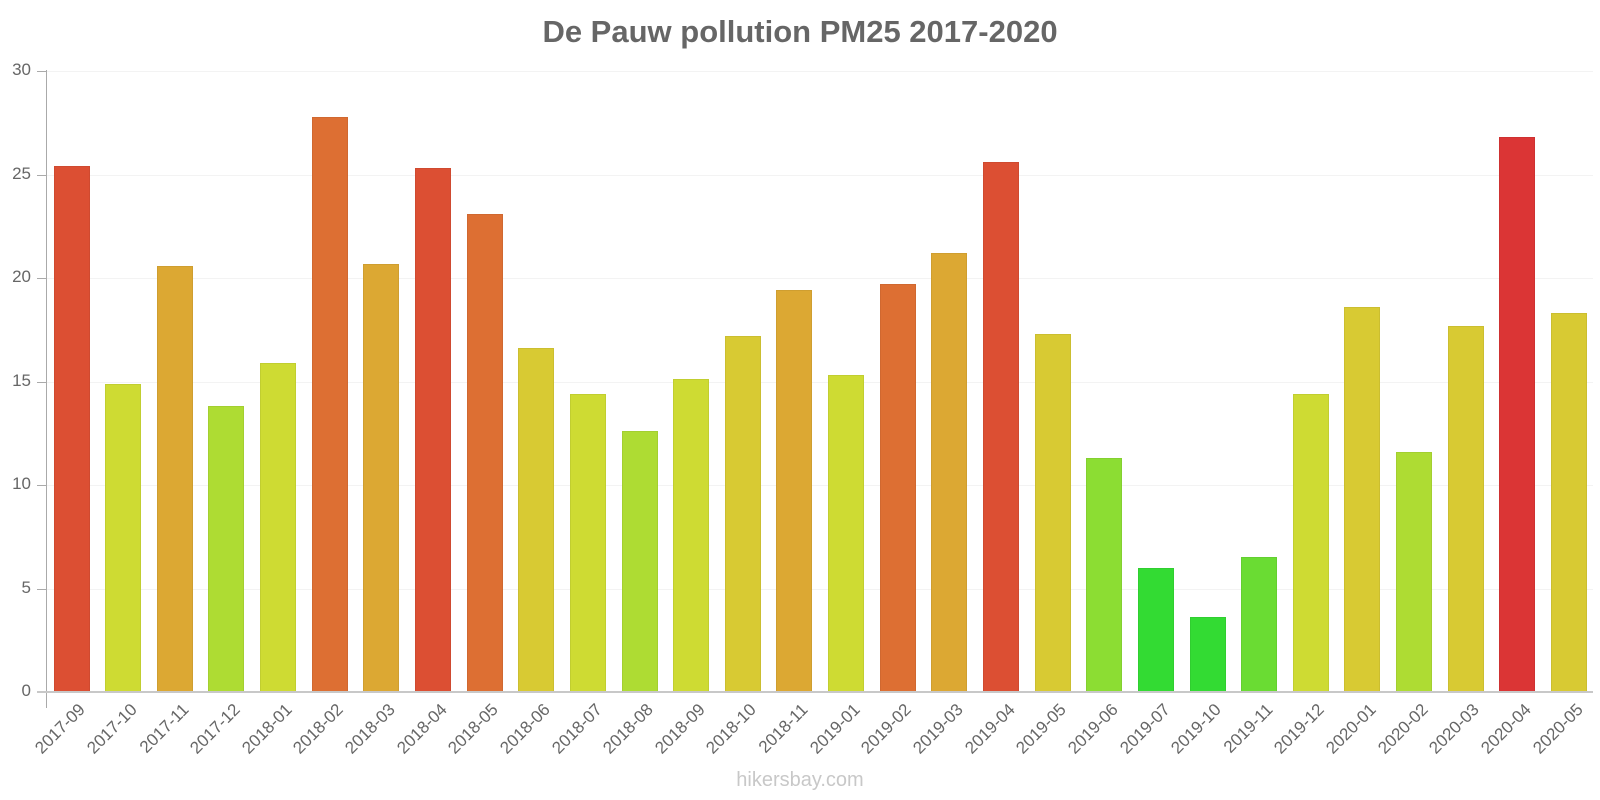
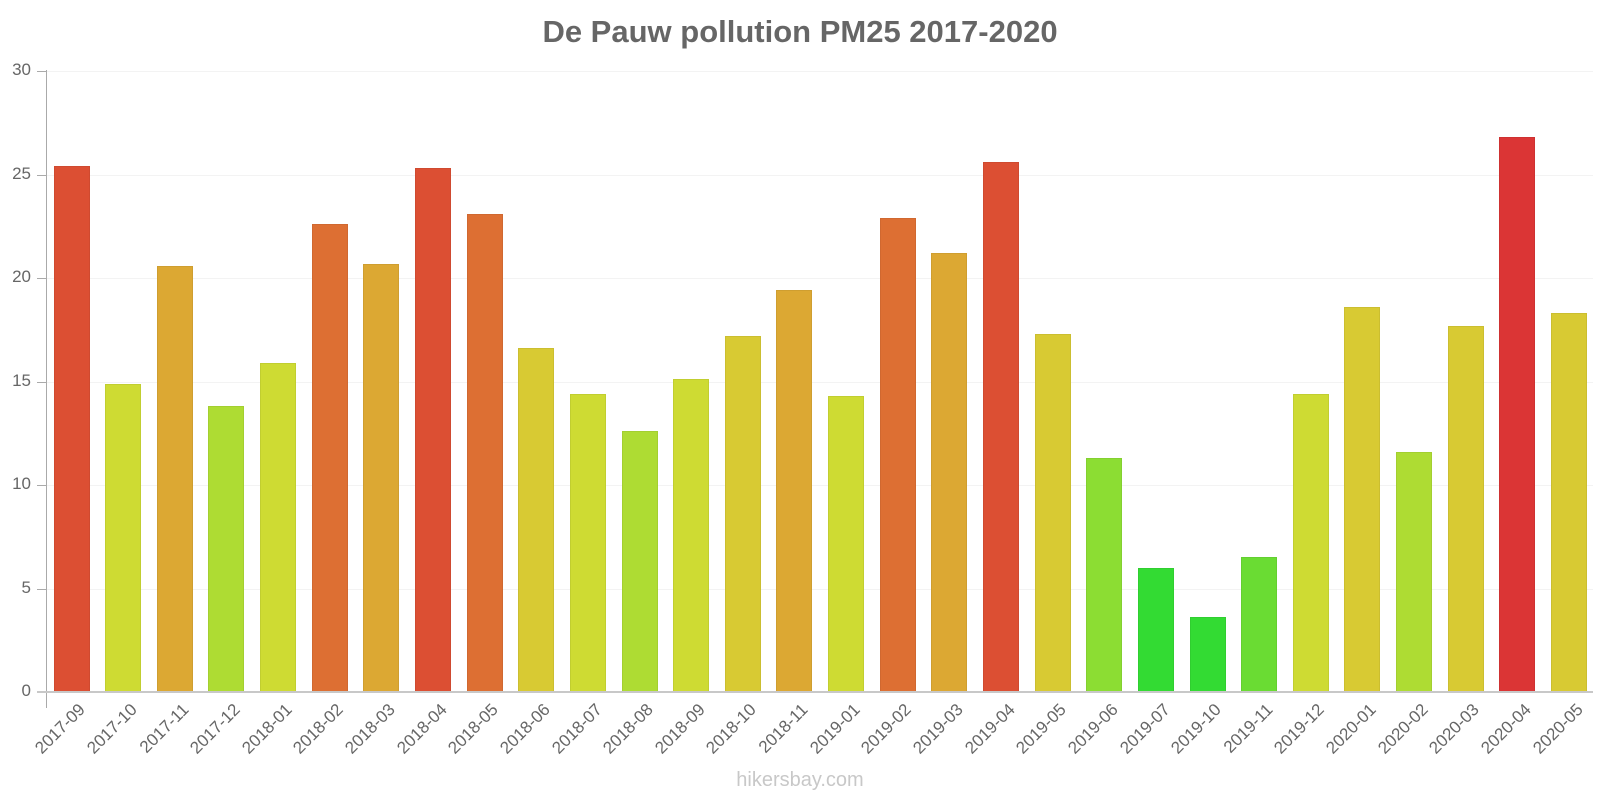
2018-02: 27.8 -> 22.6
2019-01: 15.3 -> 14.3
2019-02: 19.7 -> 22.9
